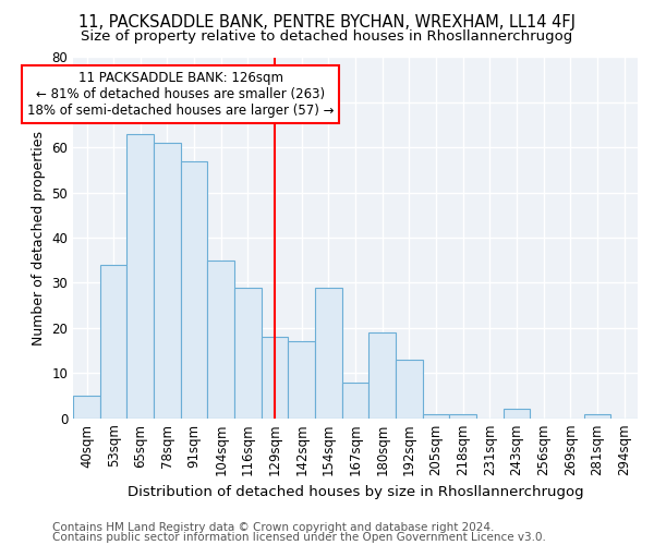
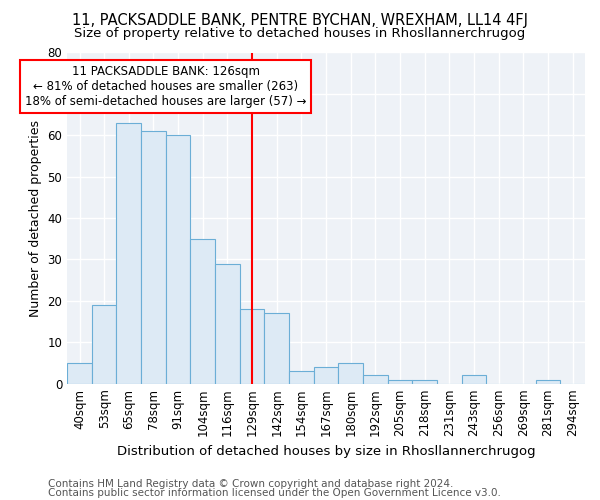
53sqm: 34 -> 19
91sqm: 57 -> 60
154sqm: 29 -> 3
167sqm: 8 -> 4
180sqm: 19 -> 5
192sqm: 13 -> 2
